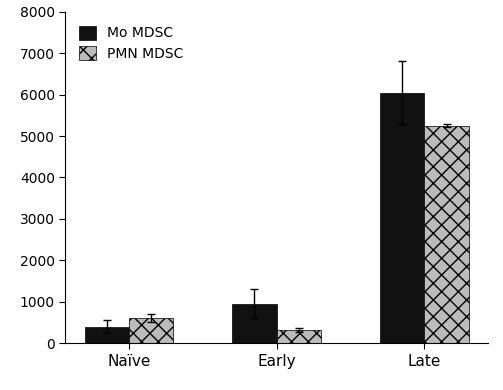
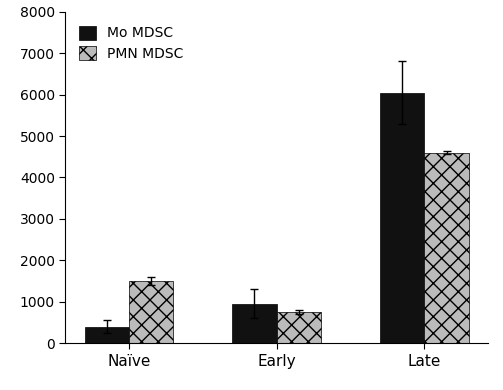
PMN MDSC/Naïve: 600 -> 1500
PMN MDSC/Early: 320 -> 750
PMN MDSC/Late: 5250 -> 4600
